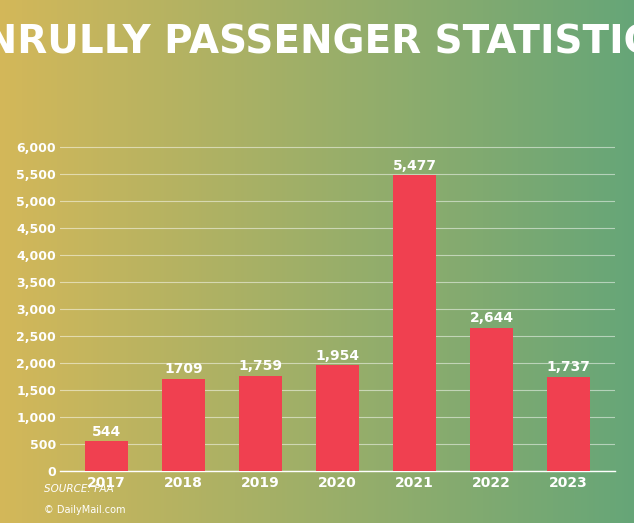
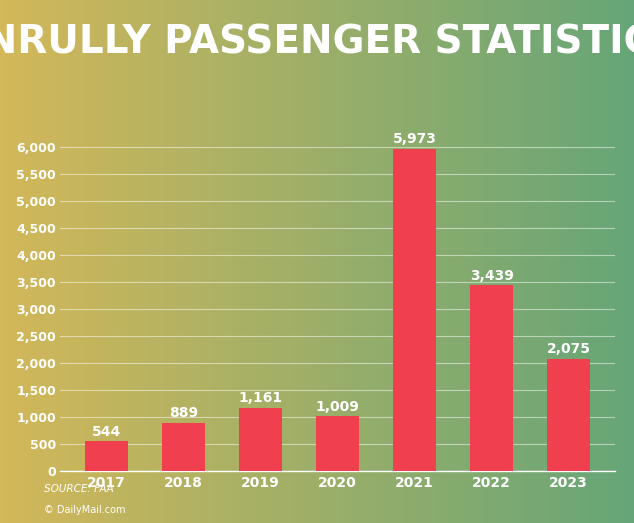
2018: 1709 -> 889
2019: 1,759 -> 1,161
2020: 1,954 -> 1,009
2021: 5,477 -> 5,973
2022: 2,644 -> 3,439
2023: 1,737 -> 2,075
